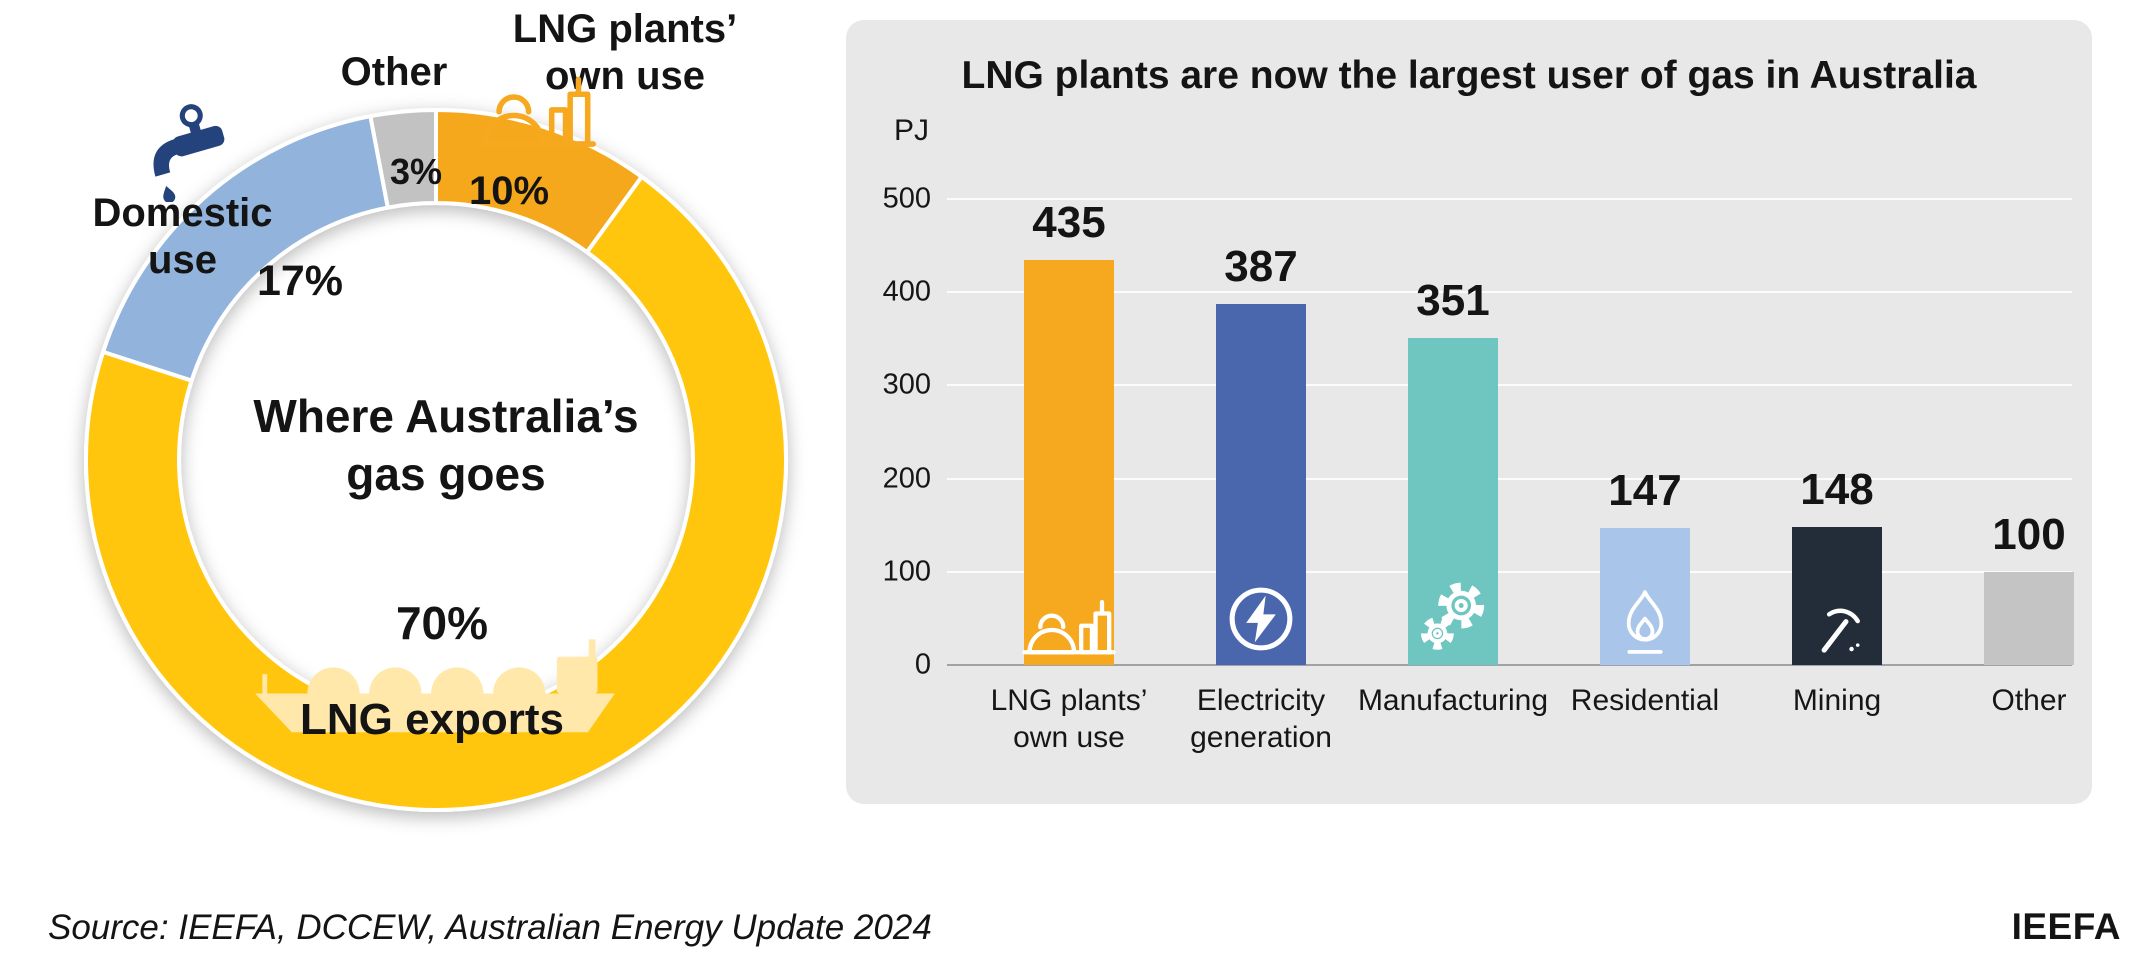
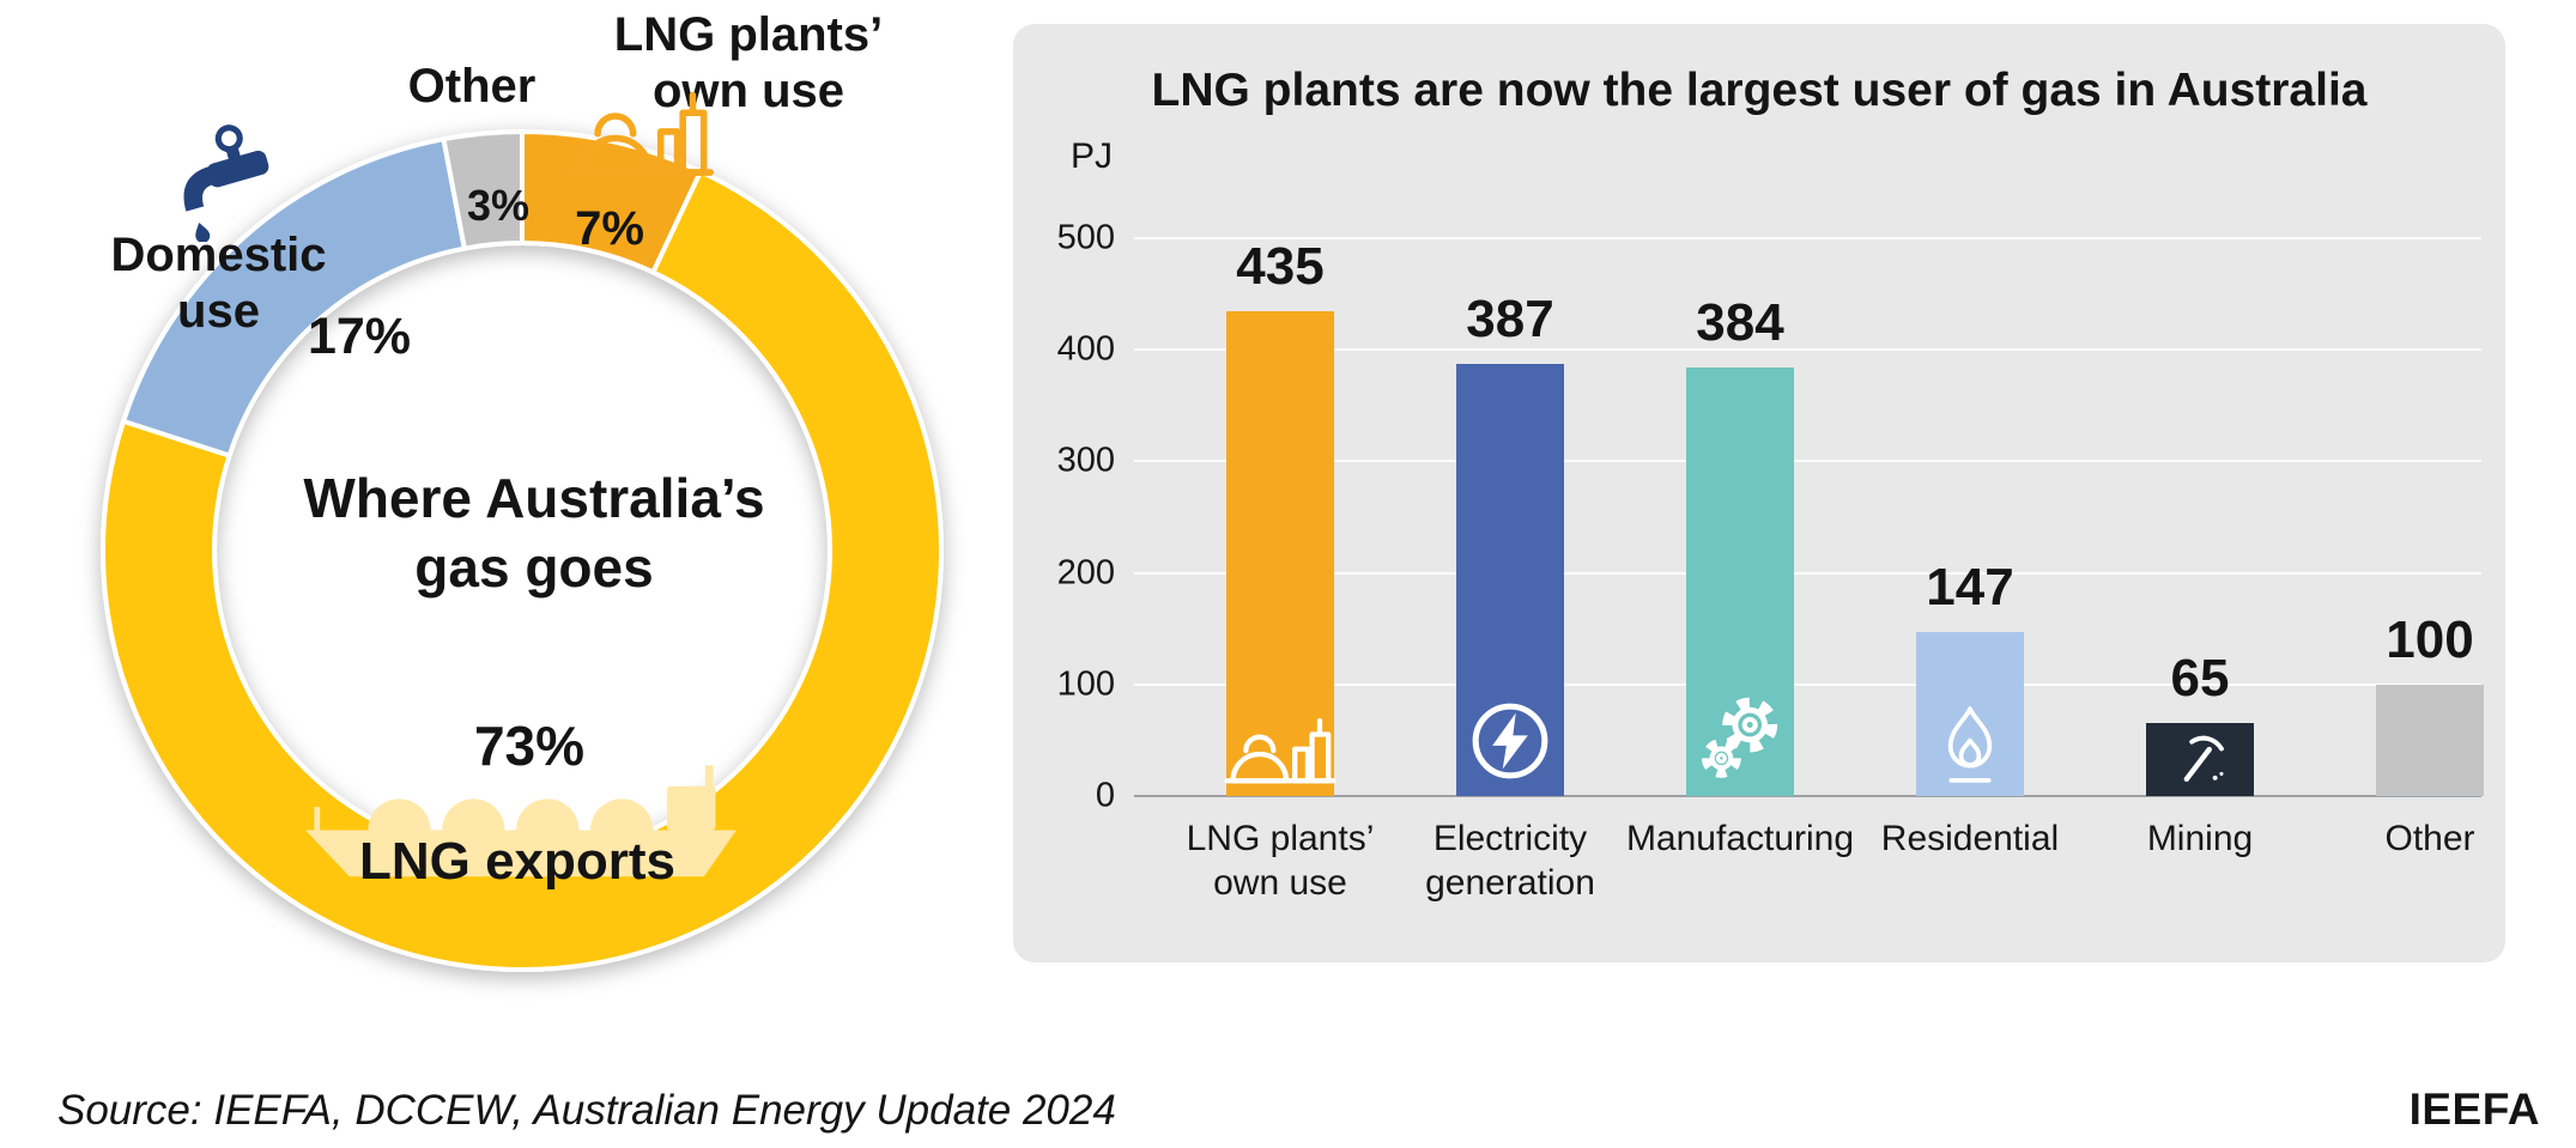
Where Australia’s gas goes/LNG plants’ own use: 10% -> 7%
Where Australia’s gas goes/LNG exports: 70% -> 73%
LNG plants are now the largest user of gas in Australia/Manufacturing: 351 -> 384
LNG plants are now the largest user of gas in Australia/Mining: 148 -> 65
